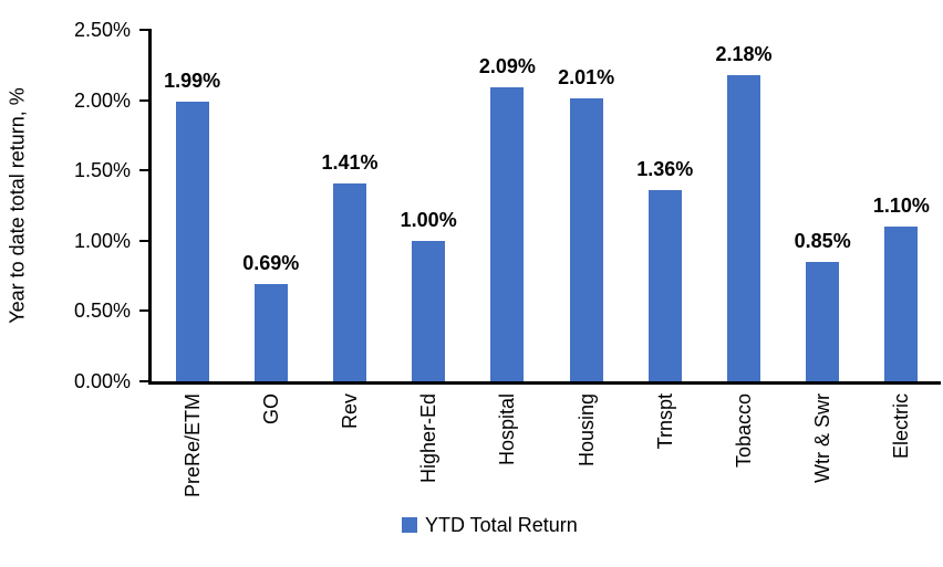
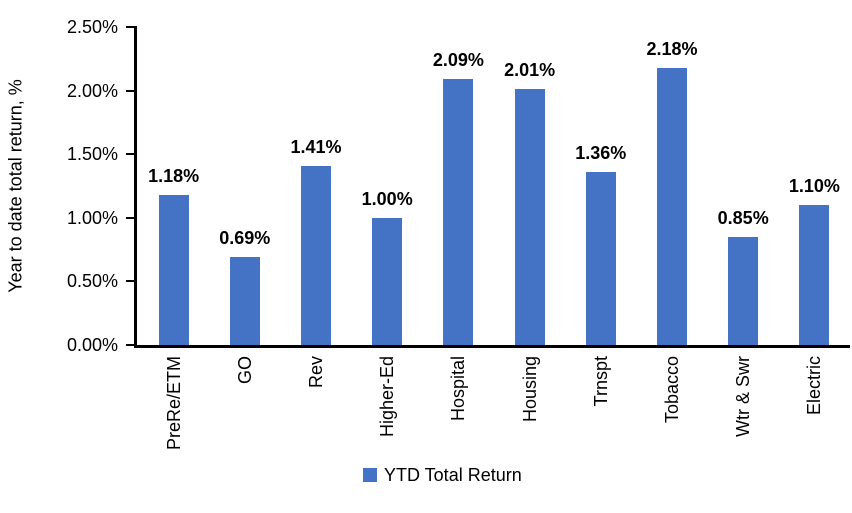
PreRe/ETM: 1.99% -> 1.18%
